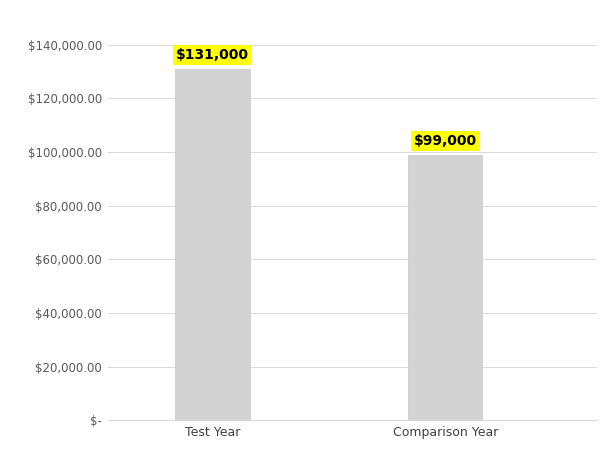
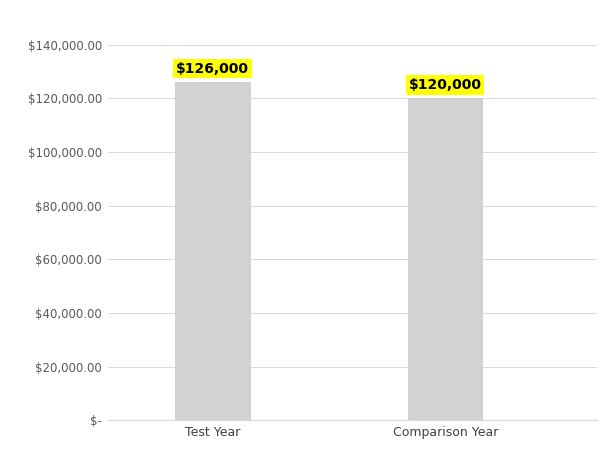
Test Year: $131,000 -> $126,000
Comparison Year: $99,000 -> $120,000
